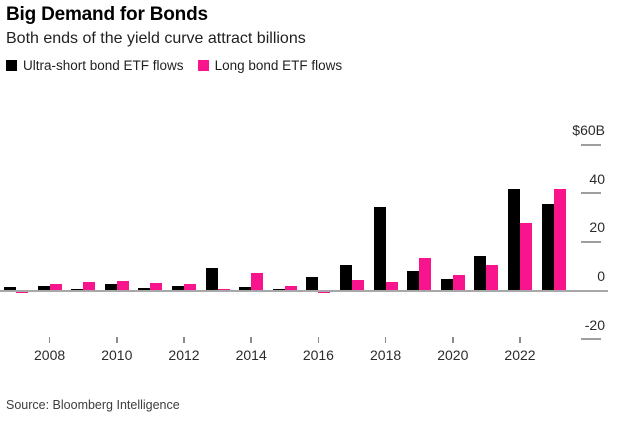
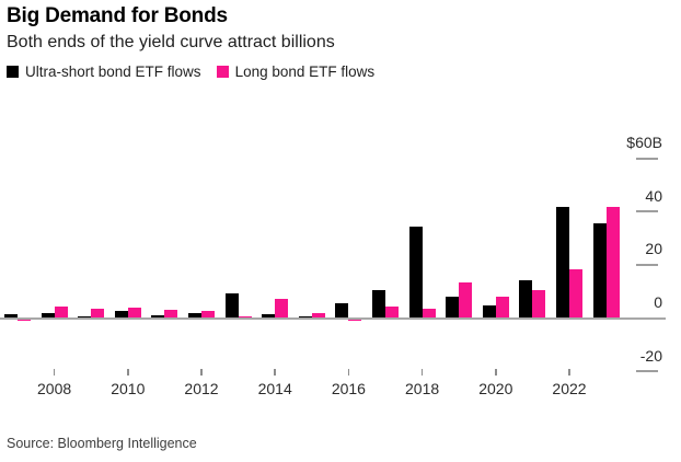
Long bond ETF flows/2008: $2B -> $4B
Long bond ETF flows/2020: $6B -> $8B
Long bond ETF flows/2022: $28B -> $18B
